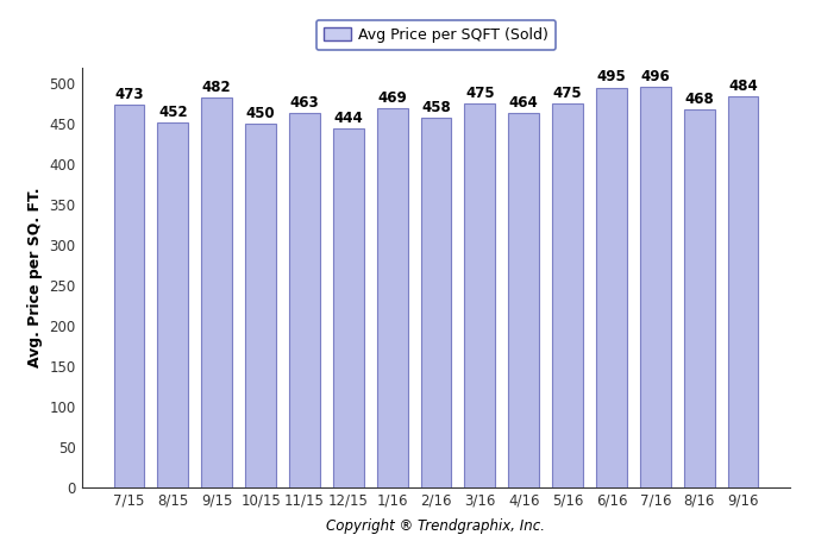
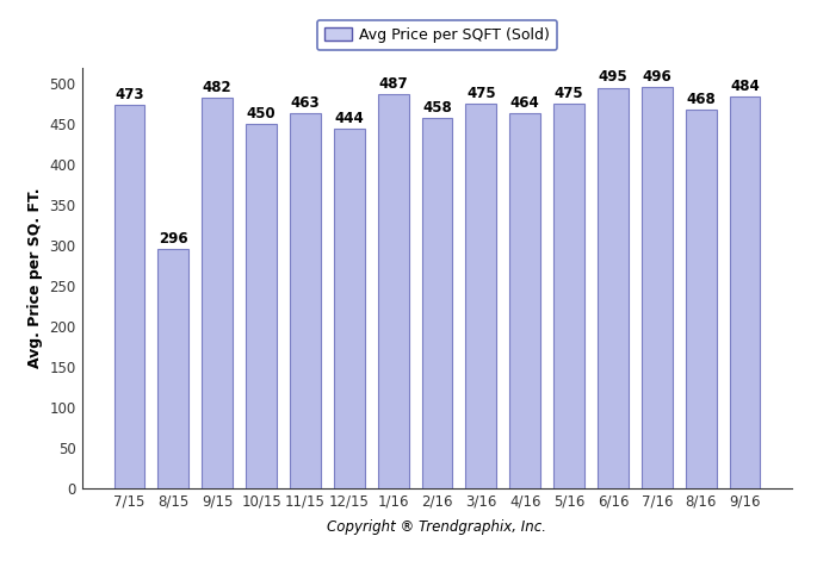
8/15: 452 -> 296
1/16: 469 -> 487
